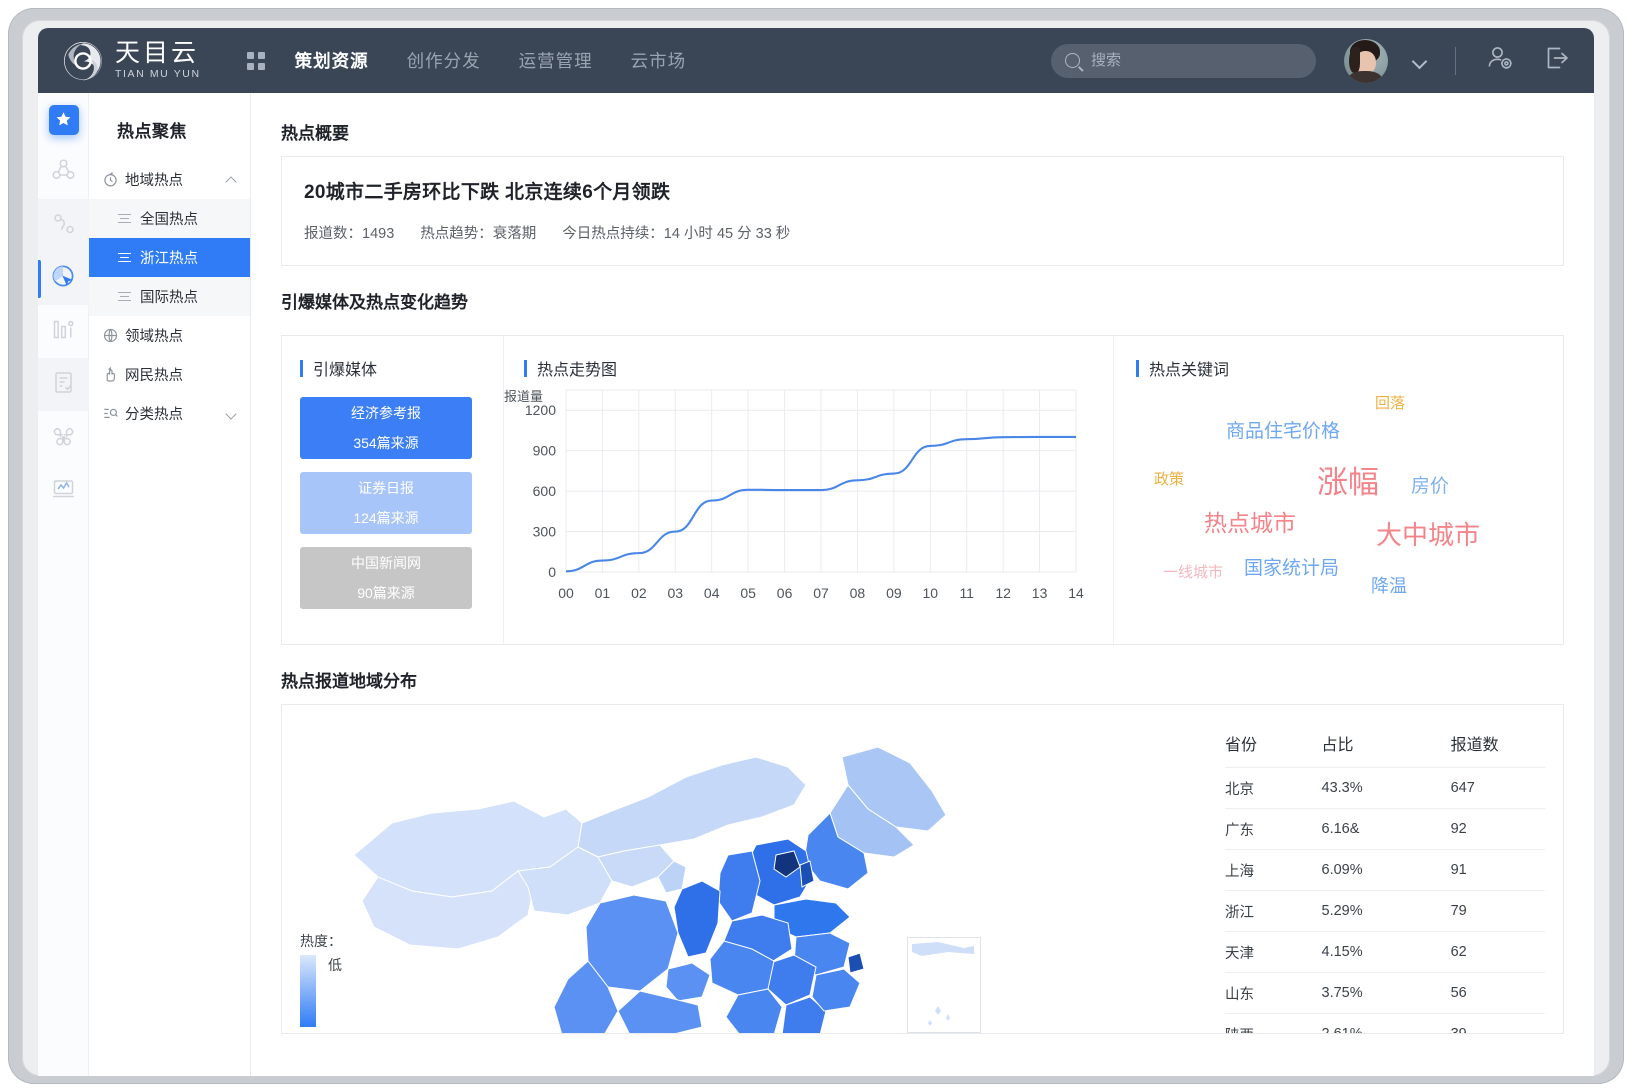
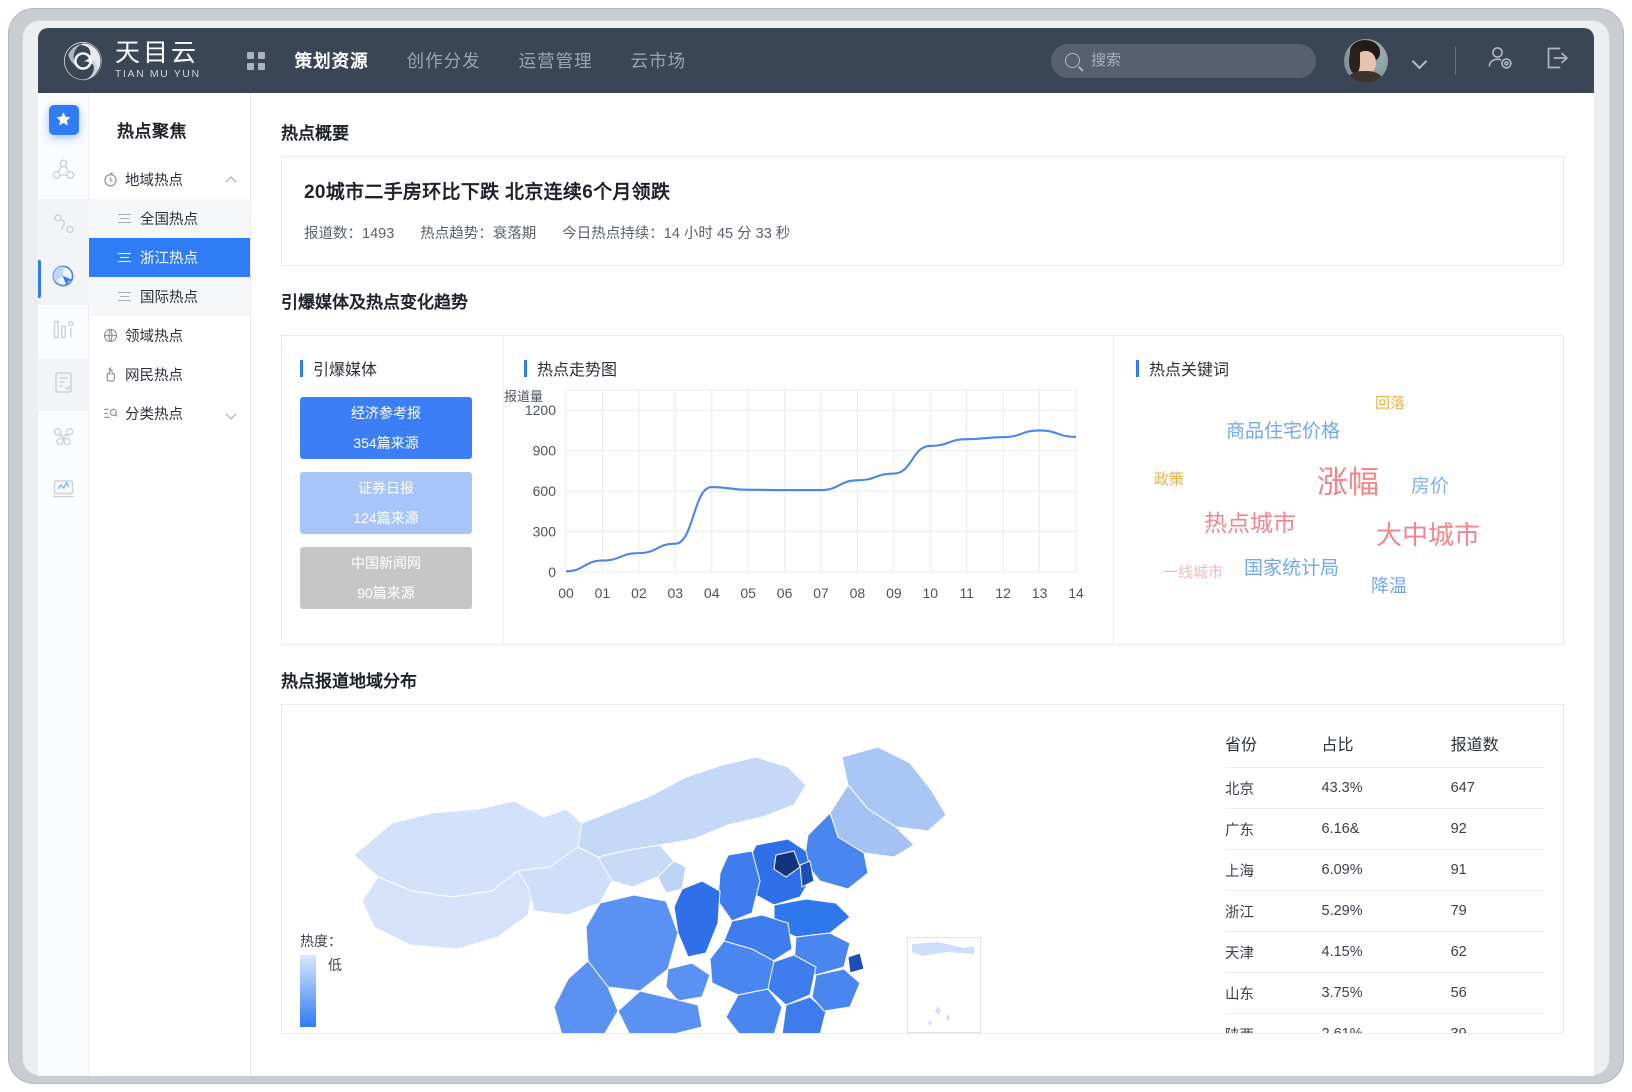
03: 300 -> 210
04: 530 -> 630
13: 1000 -> 1050
